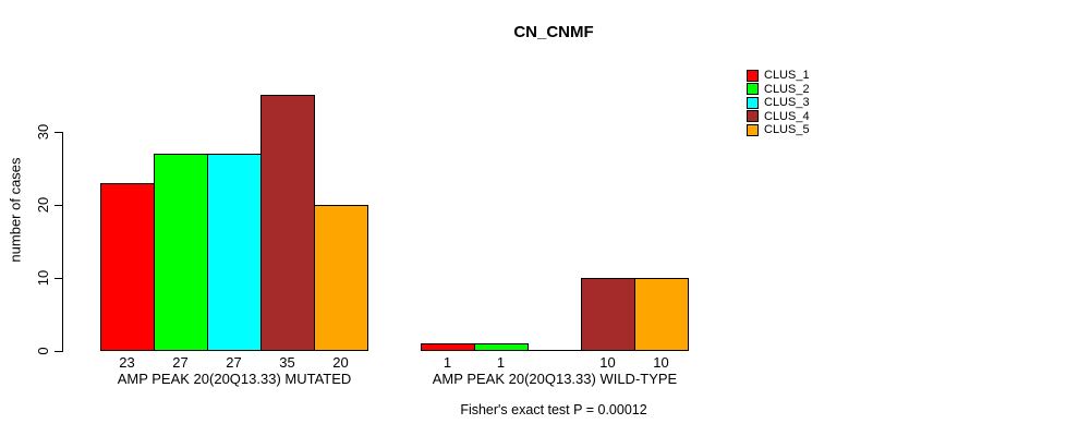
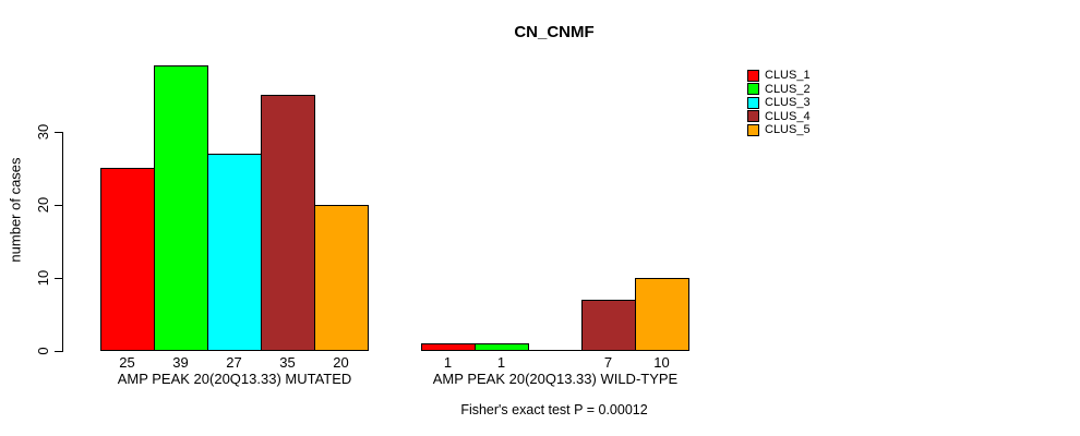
CLUS_1/AMP PEAK 20(20Q13.33) MUTATED: 23 -> 25
CLUS_2/AMP PEAK 20(20Q13.33) MUTATED: 27 -> 39
CLUS_4/AMP PEAK 20(20Q13.33) WILD-TYPE: 10 -> 7
